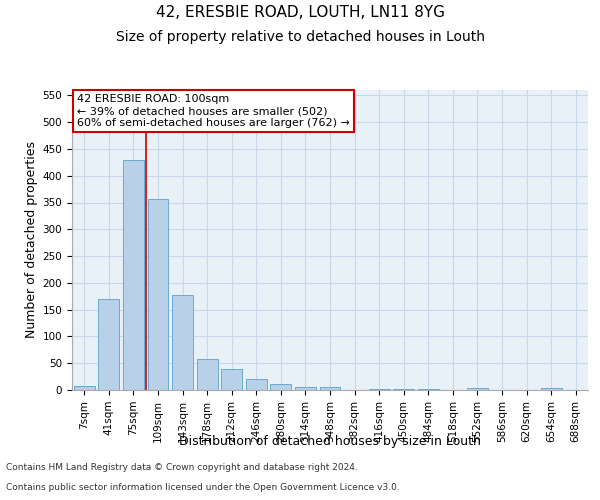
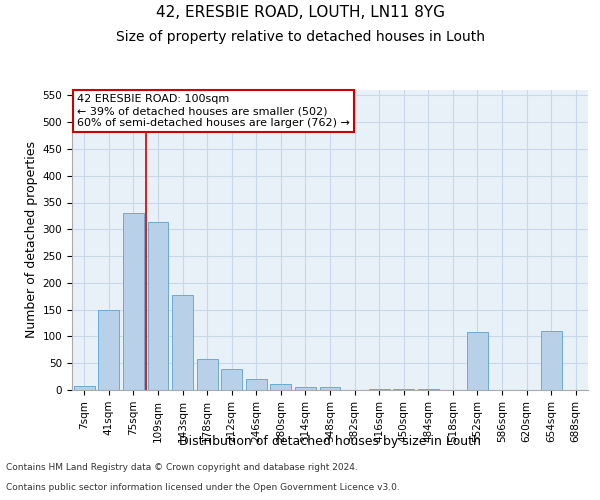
41sqm: 170 -> 150
75sqm: 430 -> 330
109sqm: 357 -> 314
552sqm: 3 -> 108
654sqm: 3 -> 110
